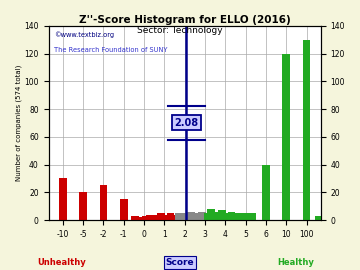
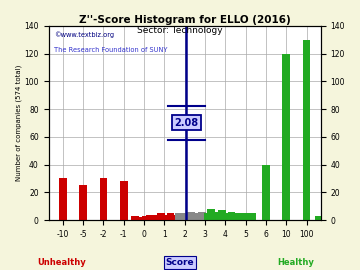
-5: 20 -> 25
-2: 25 -> 30
-1: 15 -> 28
